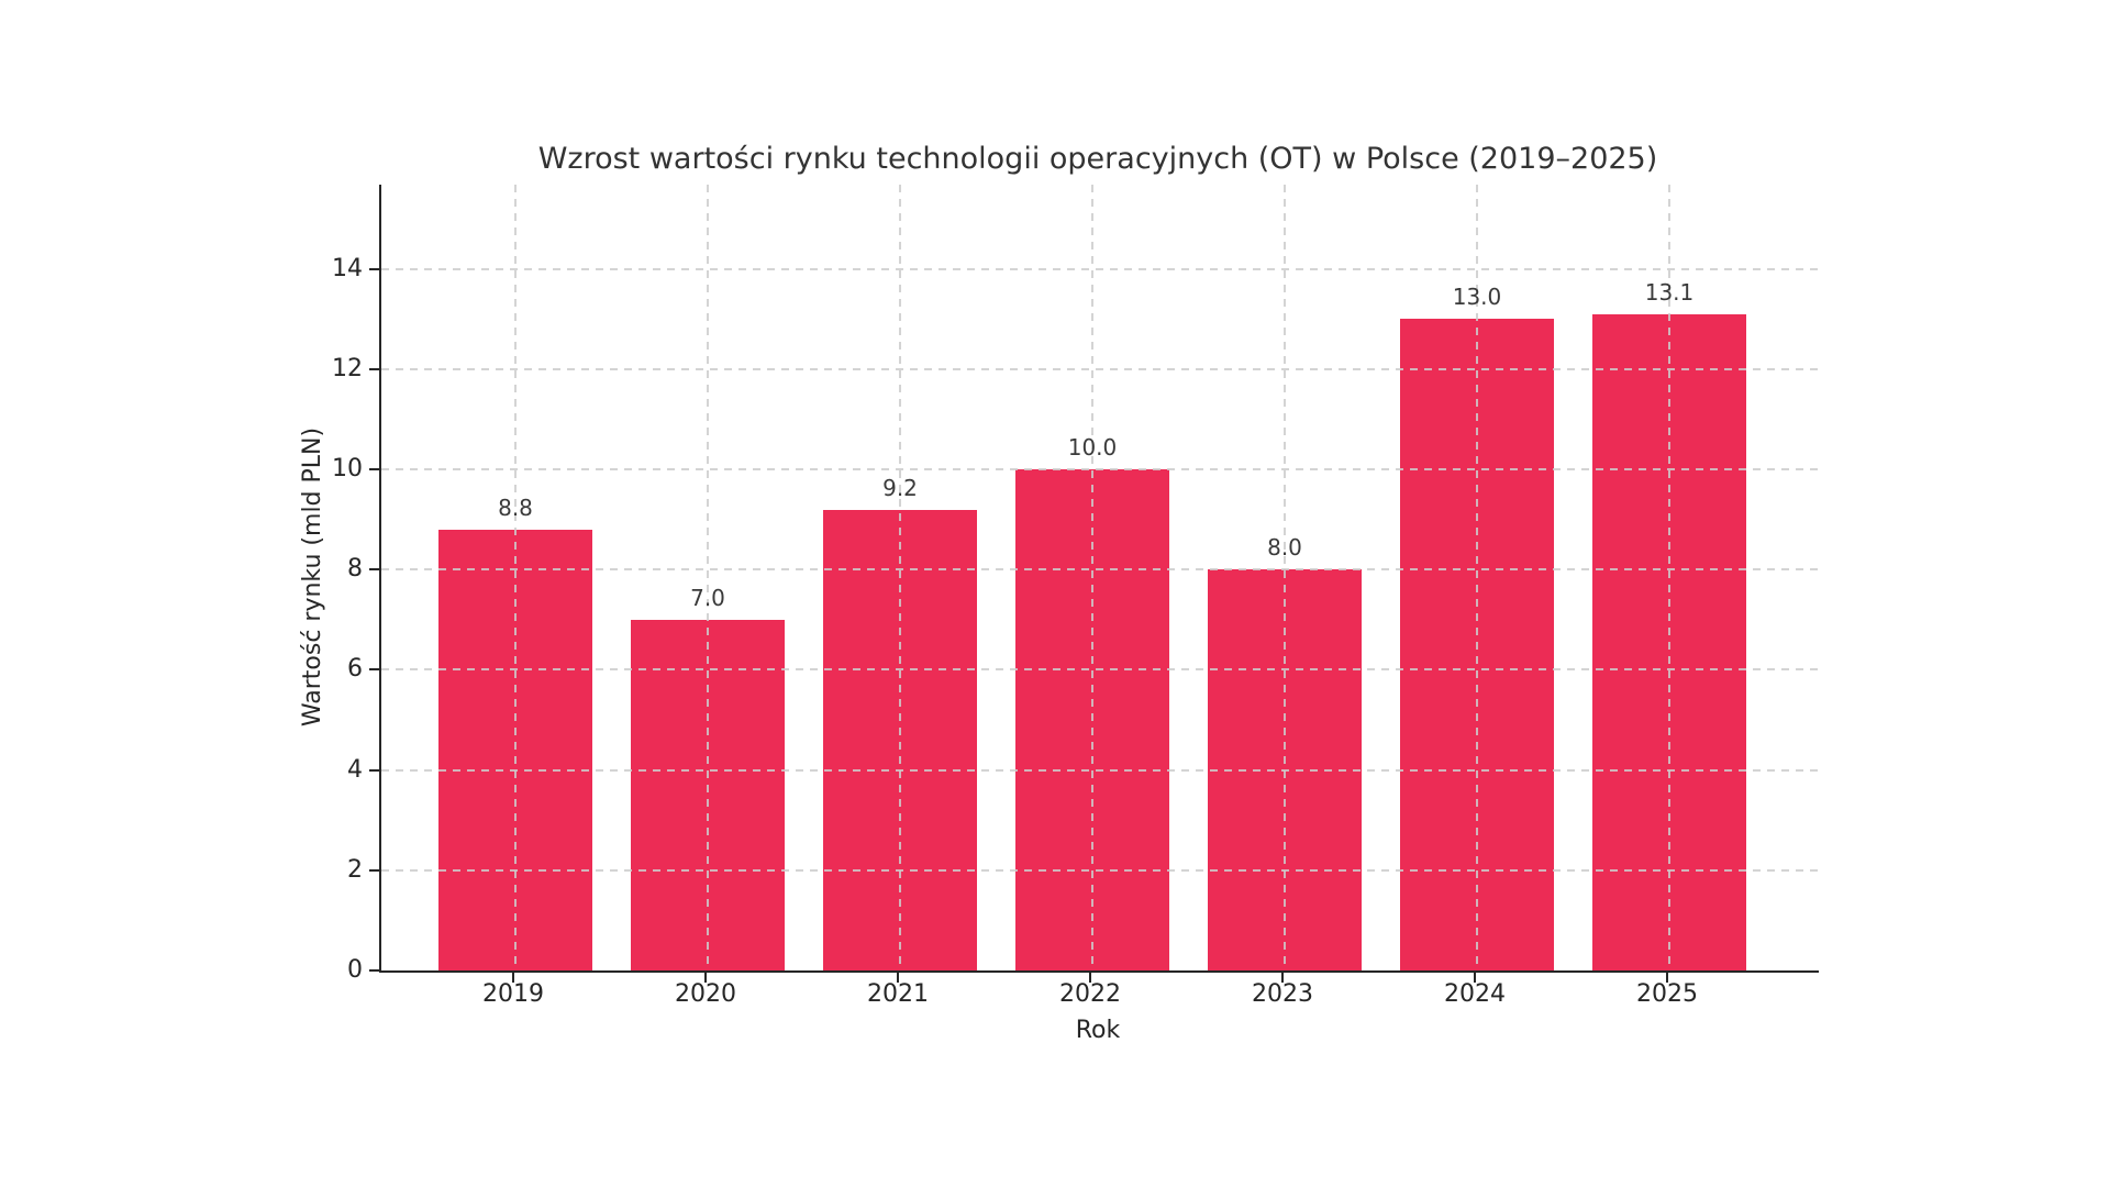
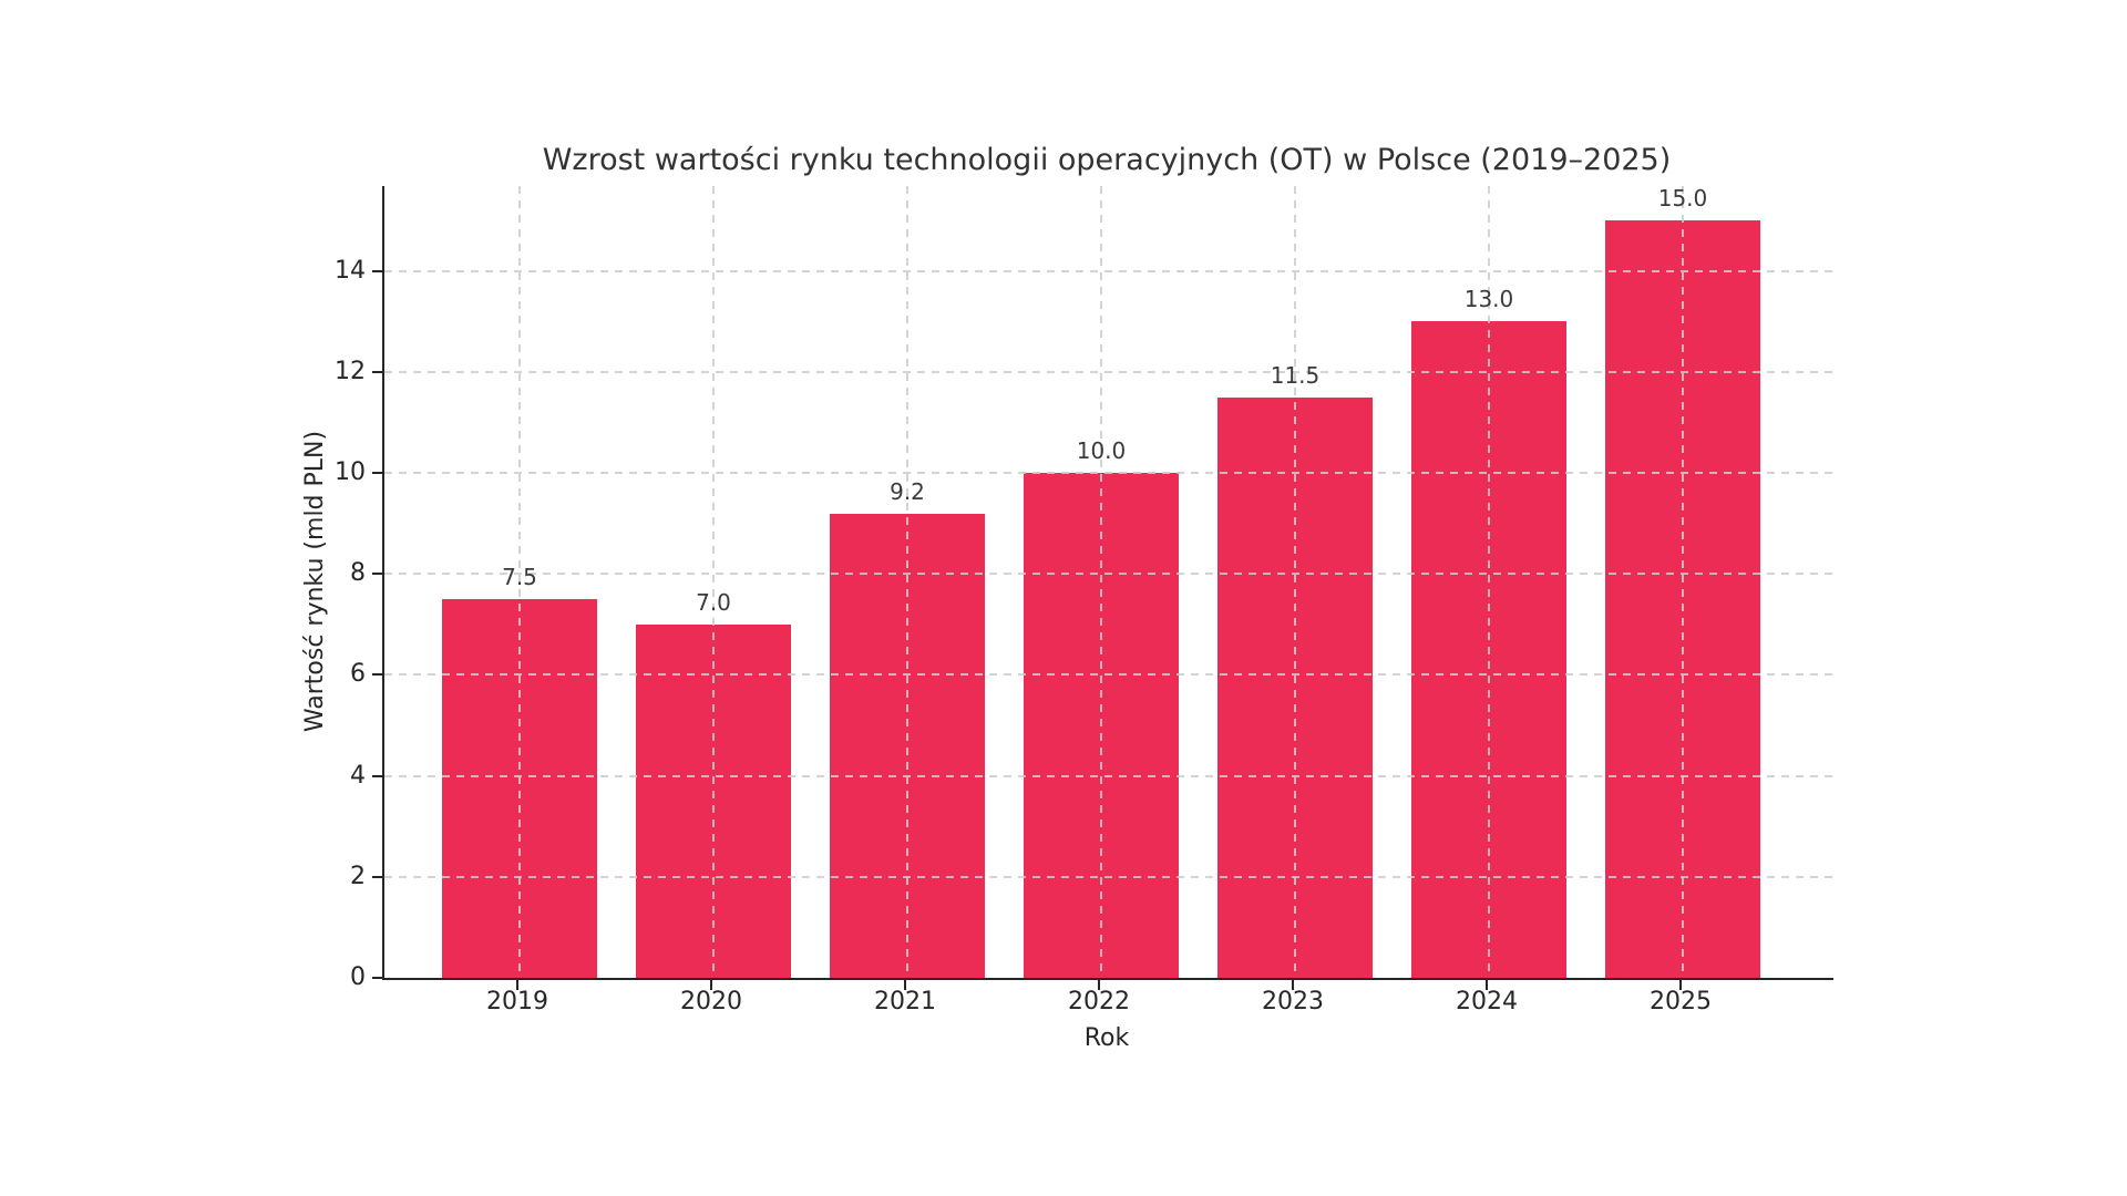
2019: 8.8 -> 7.5
2023: 8.0 -> 11.5
2025: 13.1 -> 15.0
